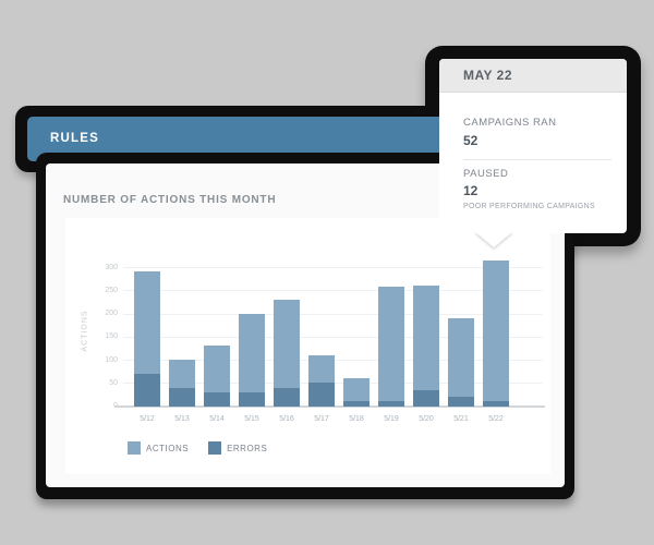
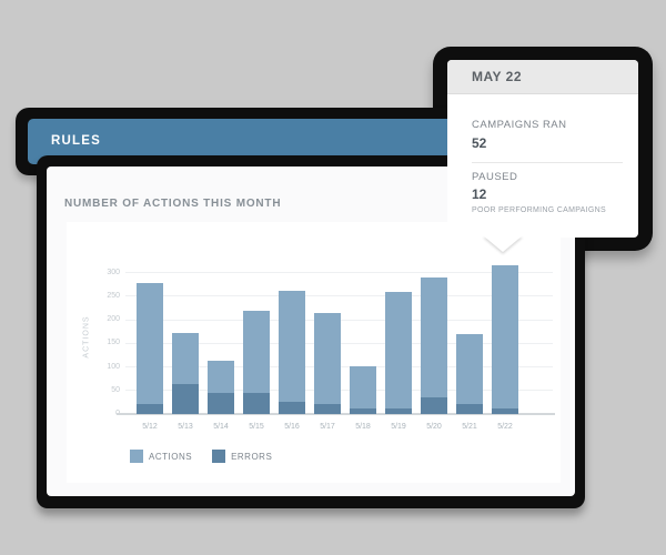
ACTIONS/5/12: 290 -> 280
ERRORS/5/12: 70 -> 20
ACTIONS/5/13: 100 -> 170
ERRORS/5/13: 40 -> 60
ACTIONS/5/14: 130 -> 110
ERRORS/5/14: 30 -> 40
ACTIONS/5/15: 200 -> 220
ERRORS/5/15: 30 -> 40
ACTIONS/5/16: 230 -> 260
ERRORS/5/16: 40 -> 30
ACTIONS/5/17: 110 -> 210
ERRORS/5/17: 50 -> 20
ACTIONS/5/18: 60 -> 100
ACTIONS/5/20: 260 -> 290
ACTIONS/5/21: 190 -> 170
